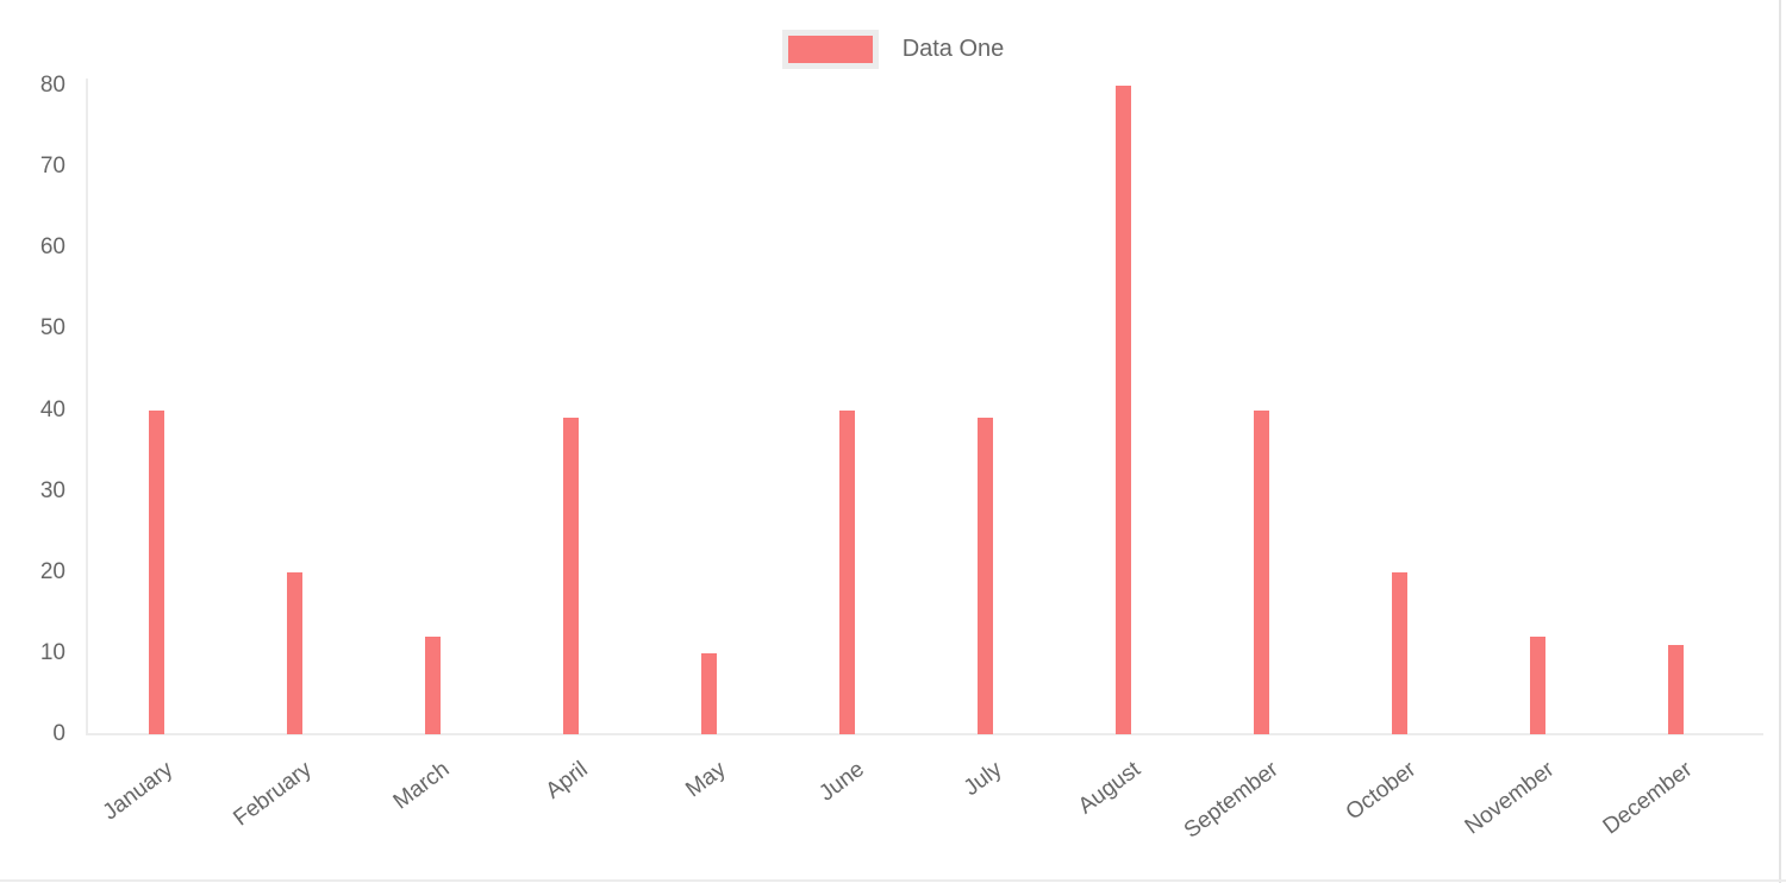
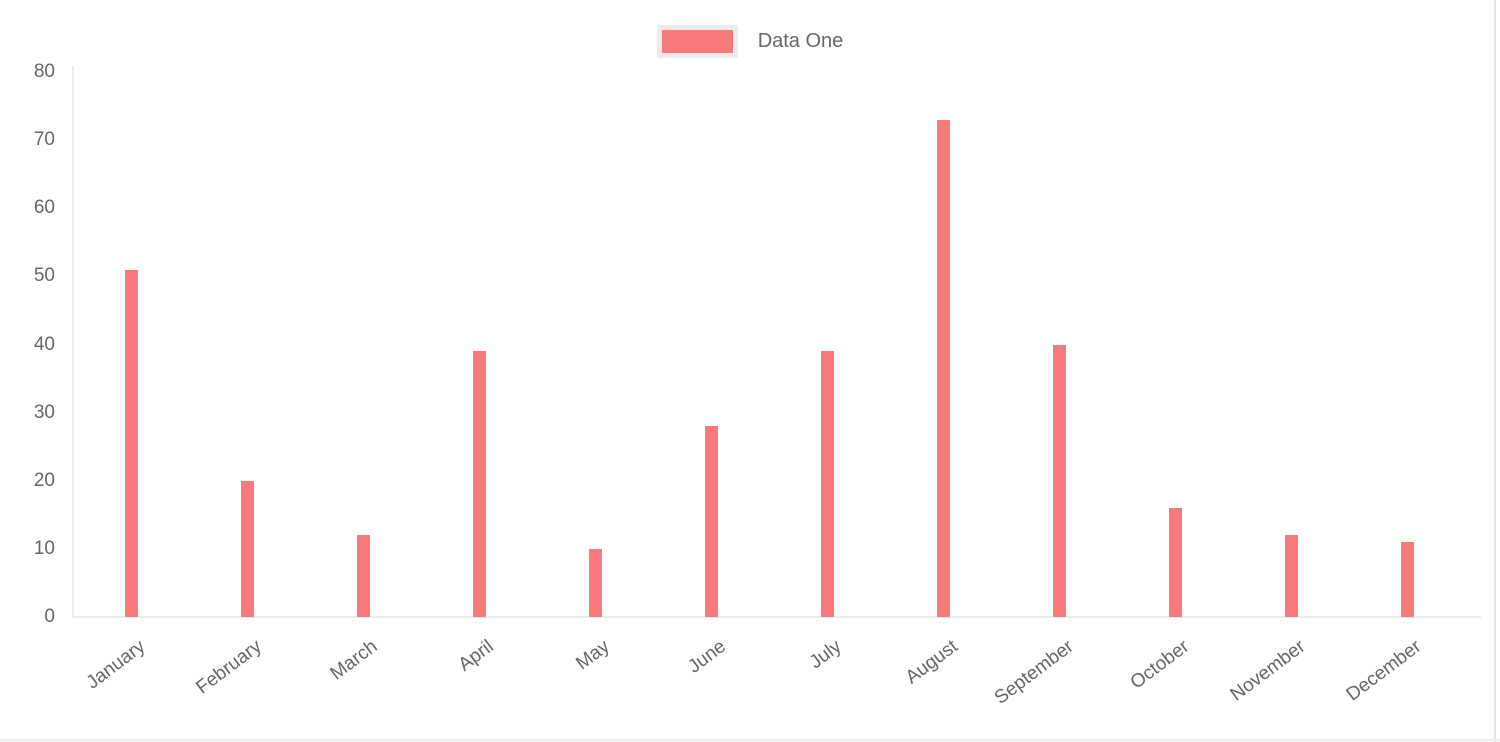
January: 40 -> 51
June: 40 -> 28
August: 80 -> 73
October: 20 -> 16
